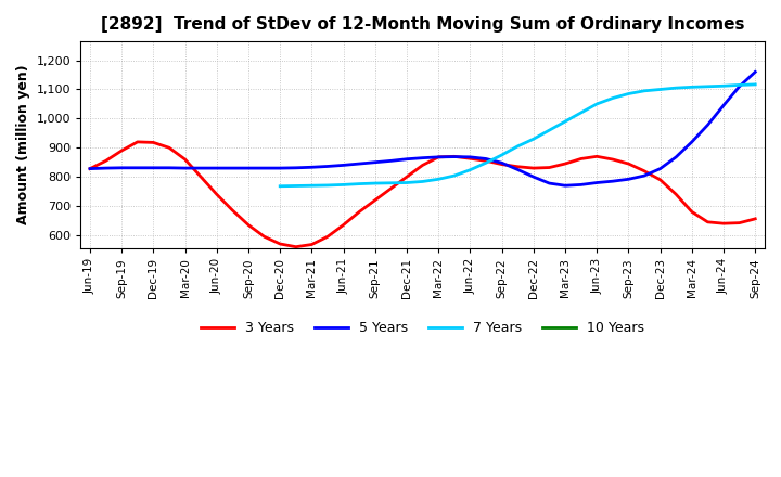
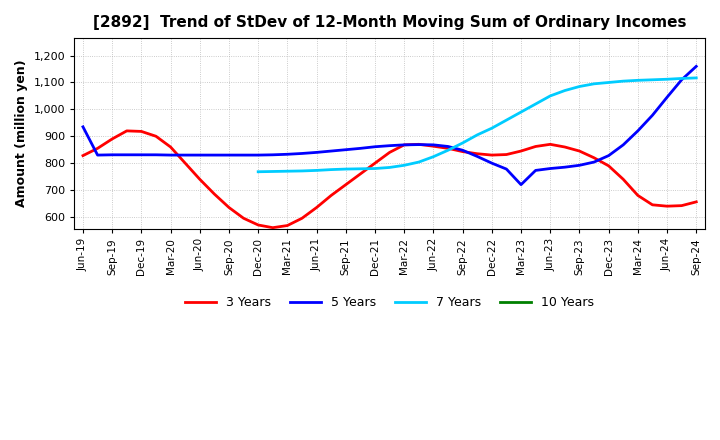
5 Years/Jun-19: 828 -> 935
5 Years/Mar-23: 770 -> 720
